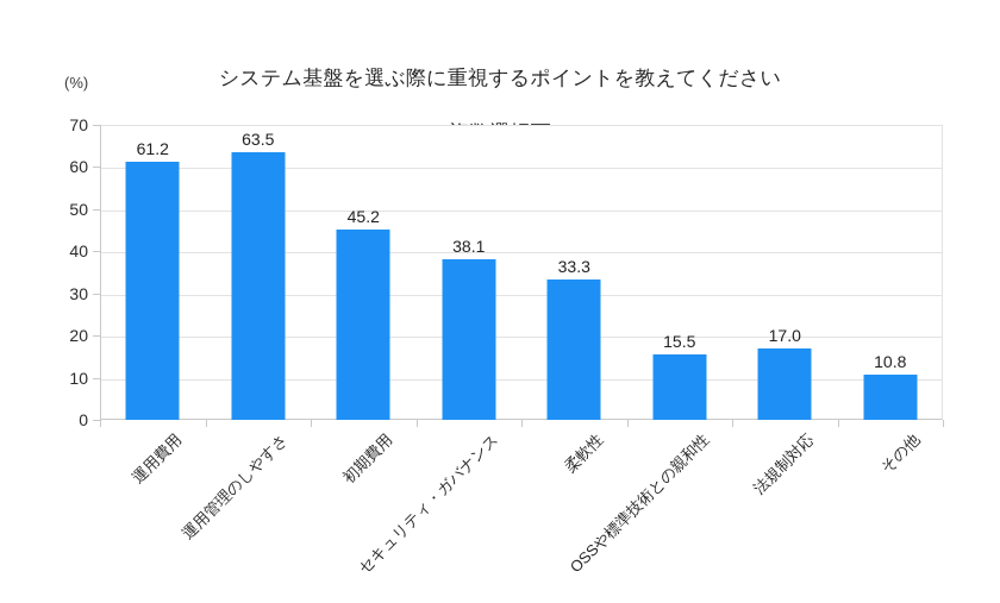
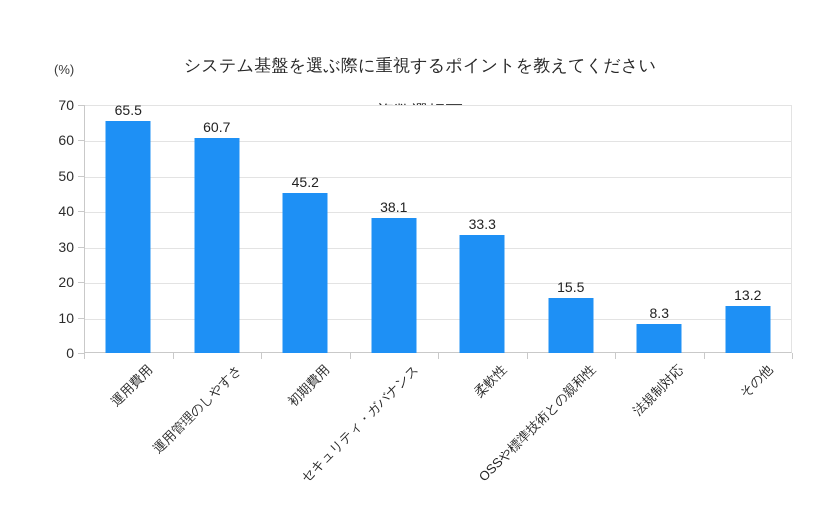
運用費用: 61.2 -> 65.5
運用管理のしやすさ: 63.5 -> 60.7
法規制対応: 17.0 -> 8.3
その他: 10.8 -> 13.2
